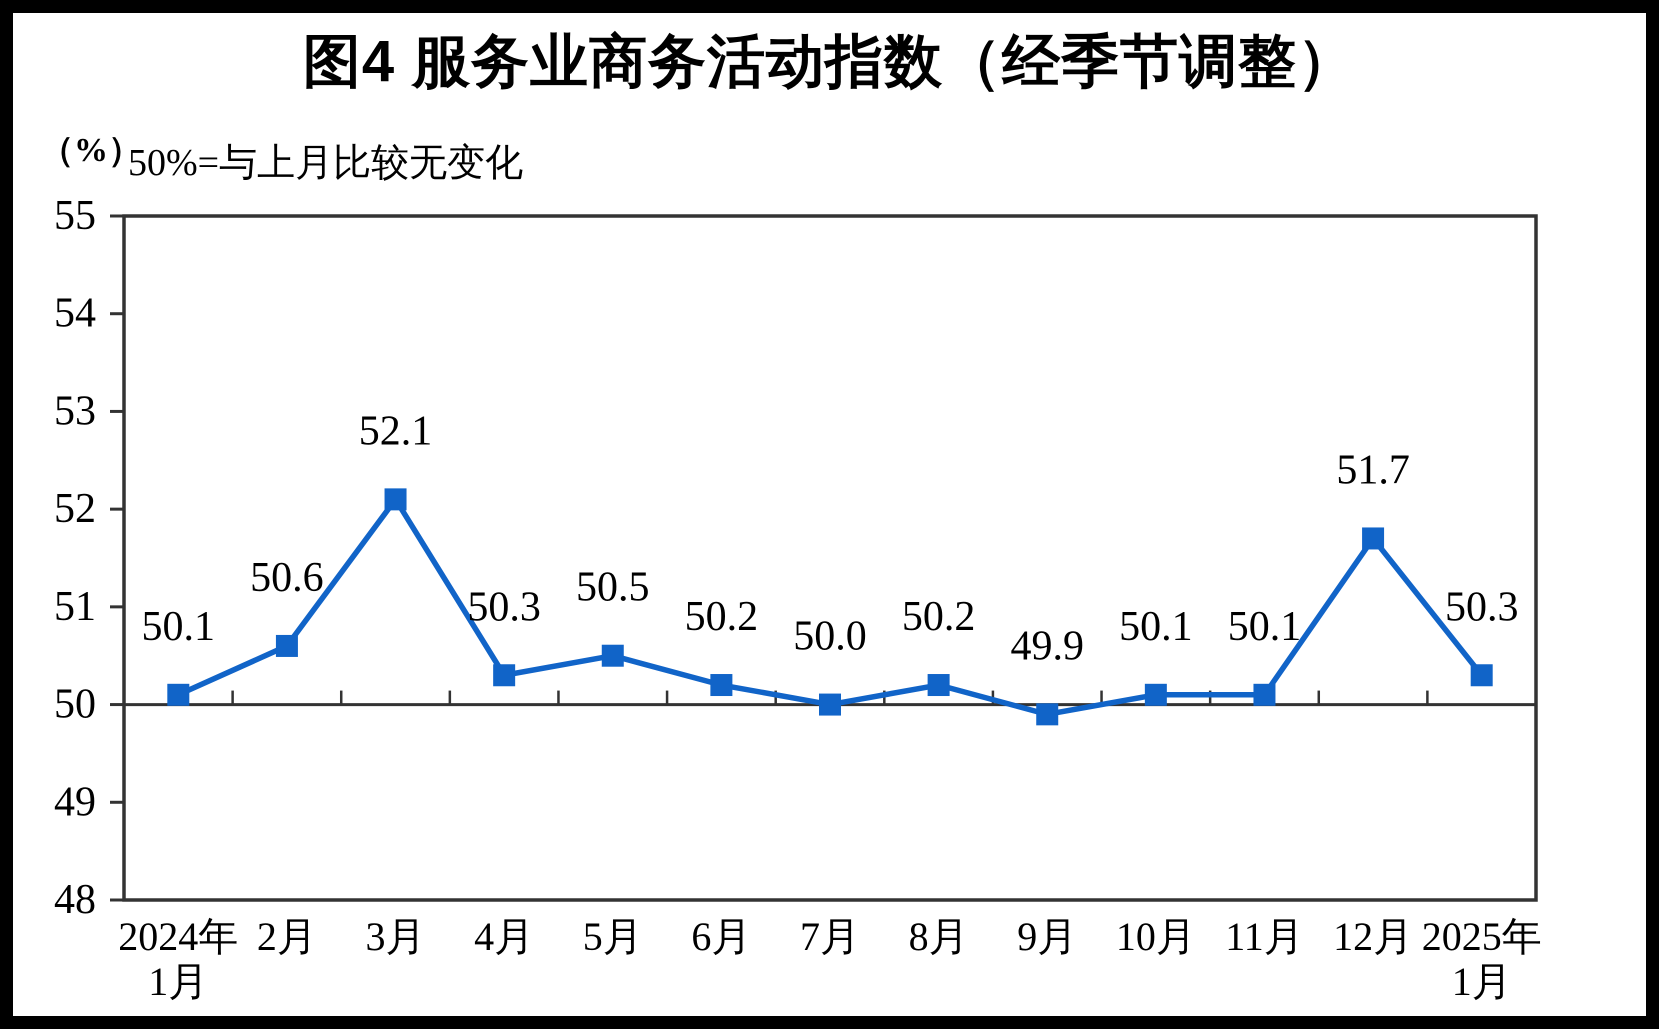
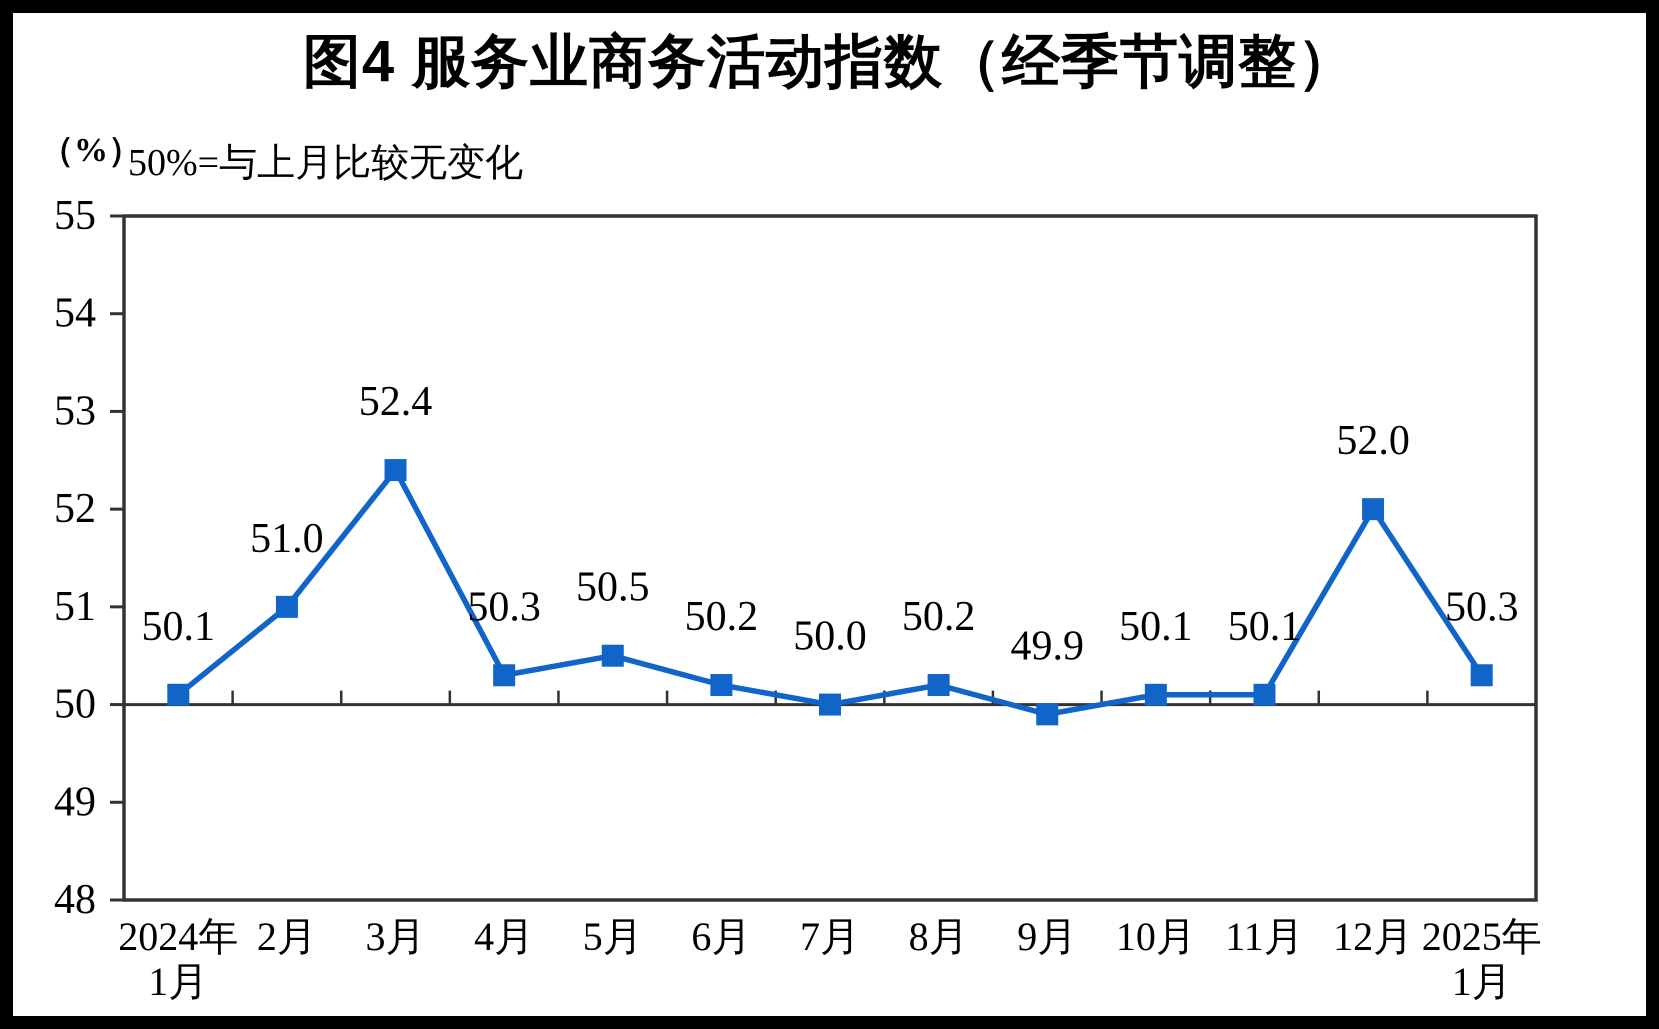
2月: 50.6 -> 51.0
3月: 52.1 -> 52.4
12月: 51.7 -> 52.0
